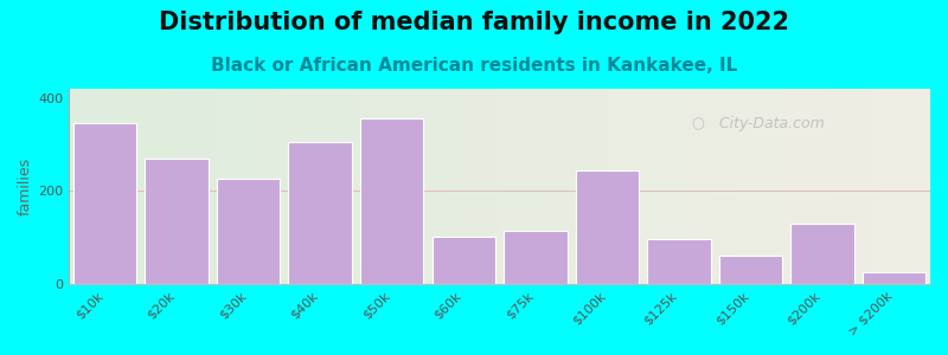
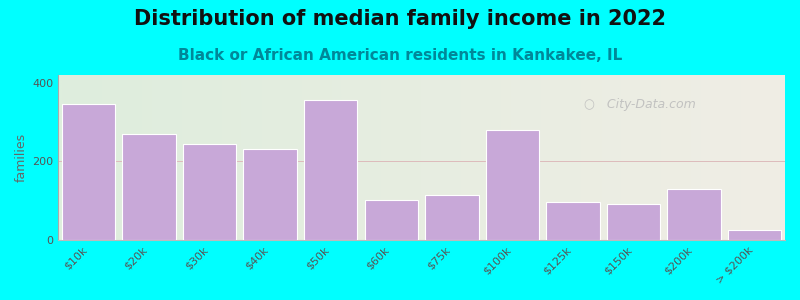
$30k: 225 -> 245
$40k: 305 -> 230
$100k: 245 -> 280
$150k: 60 -> 90
